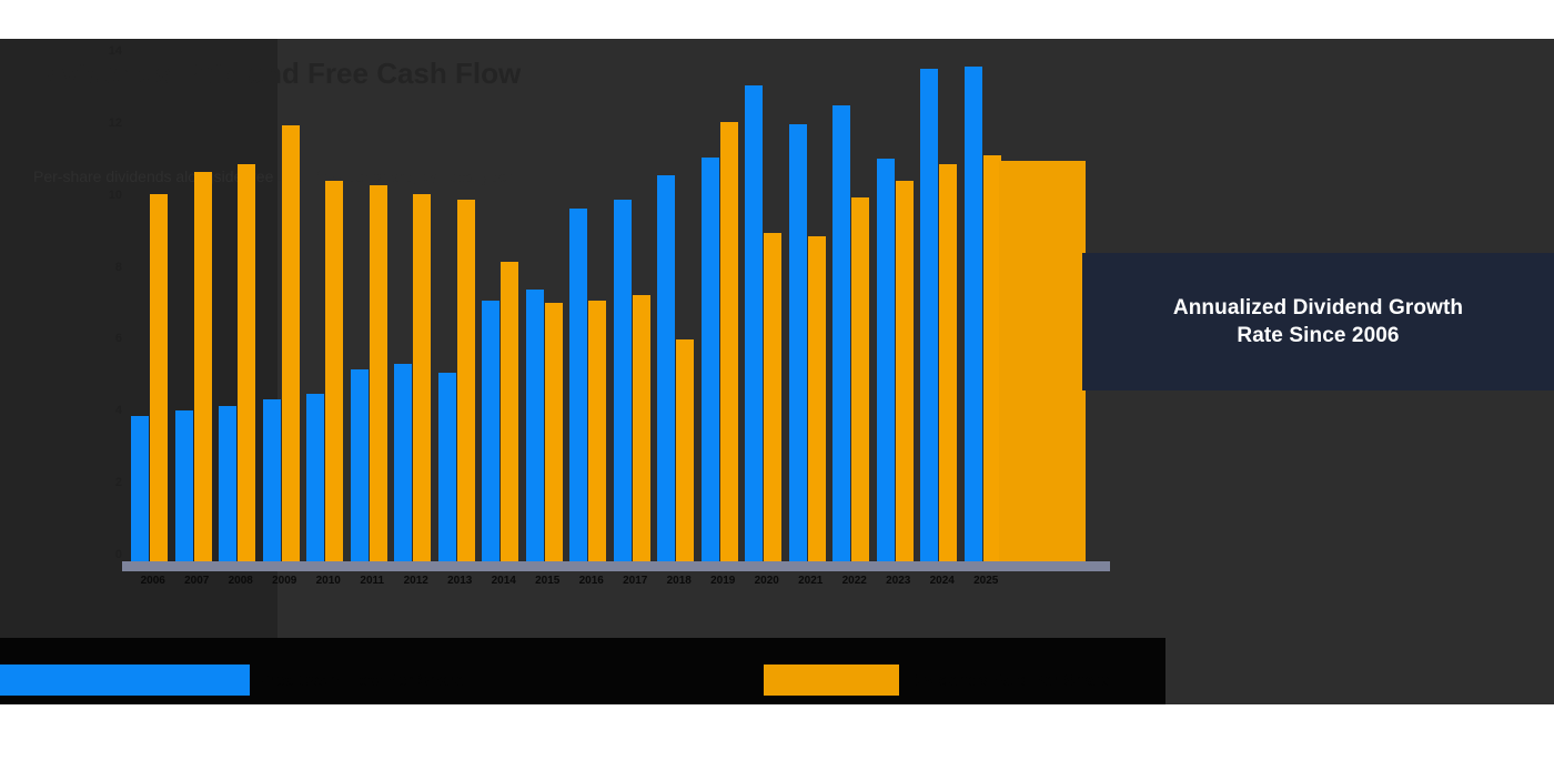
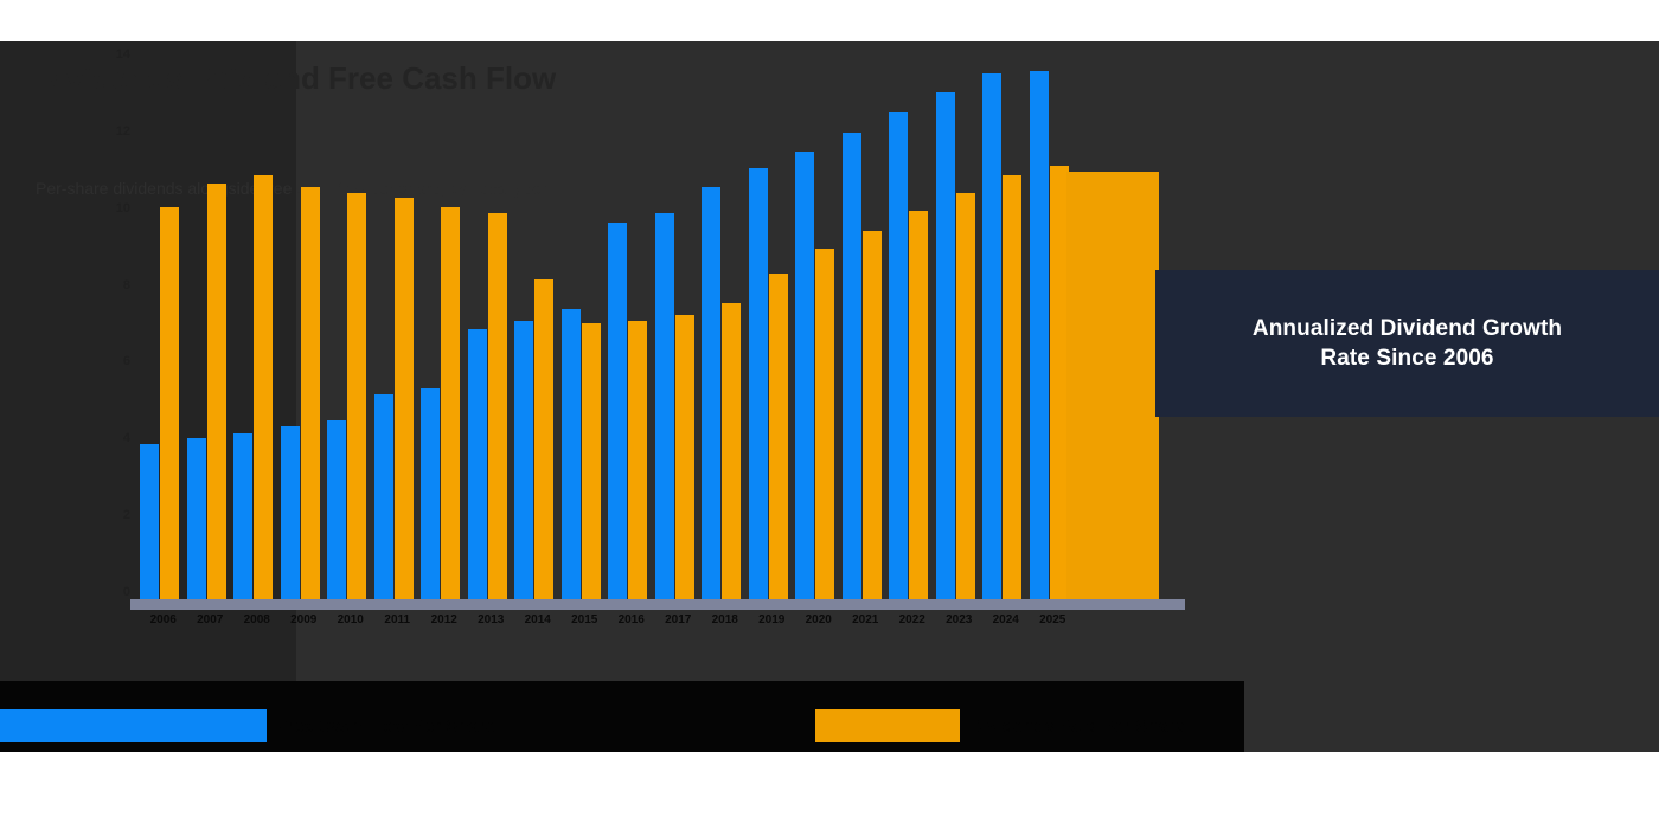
Dividends Paid Per Share/2009: 11.8 -> 10.4
Free Cash Flow Per Share/2013: 5.1 -> 6.8
Dividends Paid Per Share/2018: 6.0 -> 7.5
Dividends Paid Per Share/2019: 11.9 -> 8.2
Free Cash Flow Per Share/2020: 12.9 -> 11.3
Dividends Paid Per Share/2021: 8.8 -> 9.3
Free Cash Flow Per Share/2023: 10.9 -> 12.8
